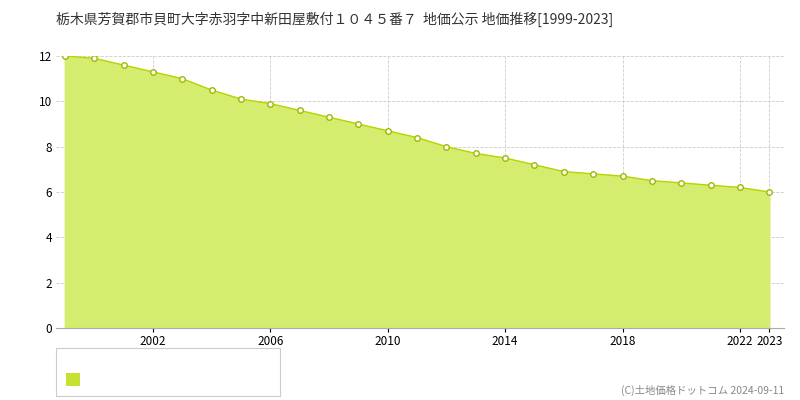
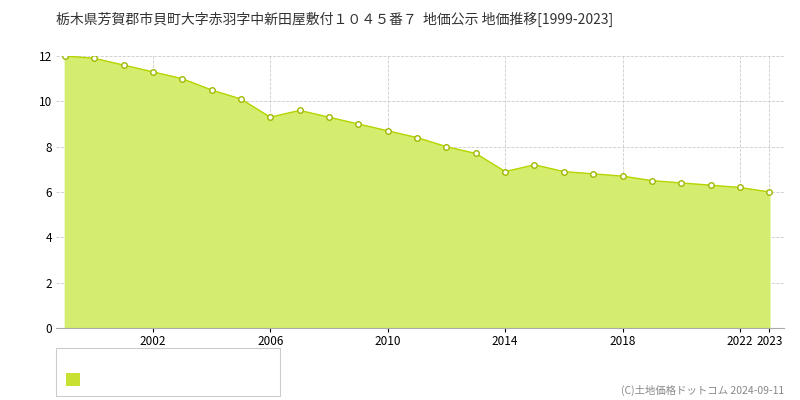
2006: 9.9 -> 9.3
2014: 7.5 -> 6.9
